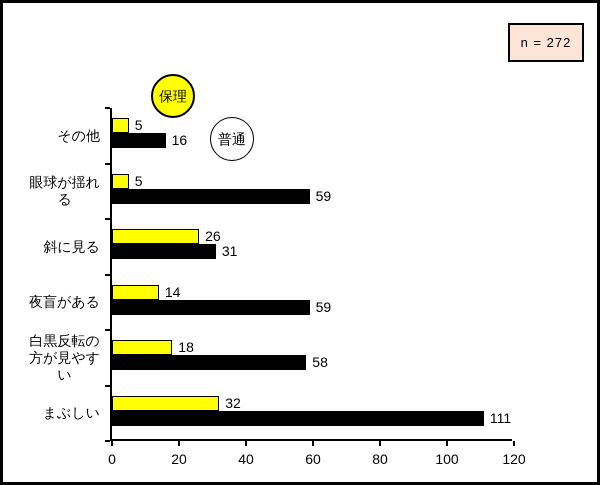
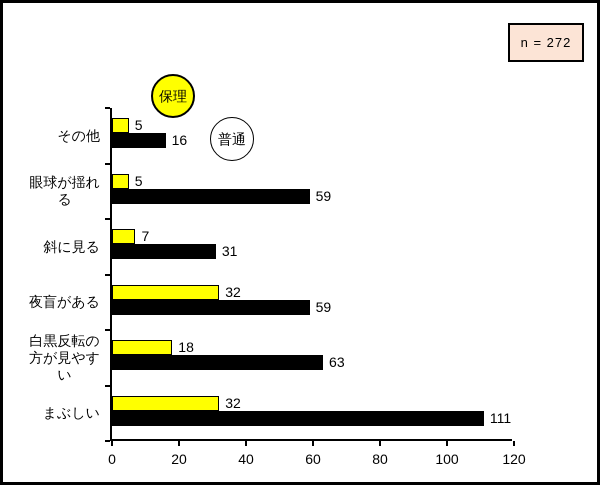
保理/斜に見る: 26 -> 7
保理/夜盲がある: 14 -> 32
普通/白黒反転の 方が見やす い: 58 -> 63
